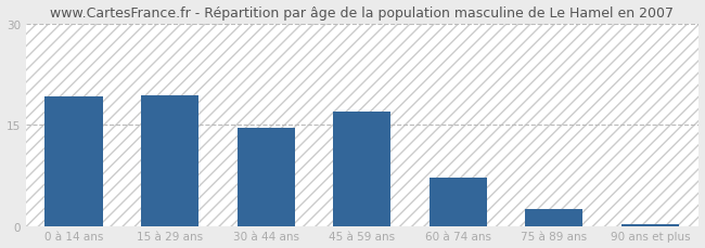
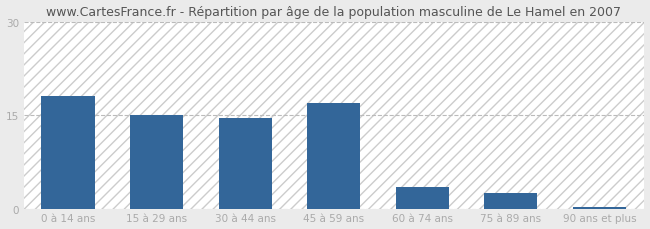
0 à 14 ans: 19.2 -> 18.0
15 à 29 ans: 19.4 -> 15.0
60 à 74 ans: 7.2 -> 3.5
